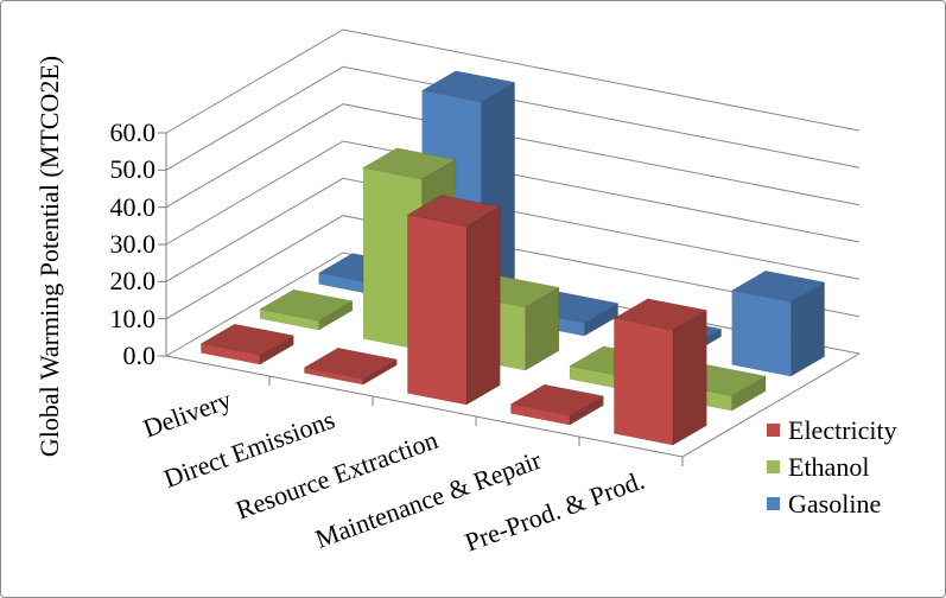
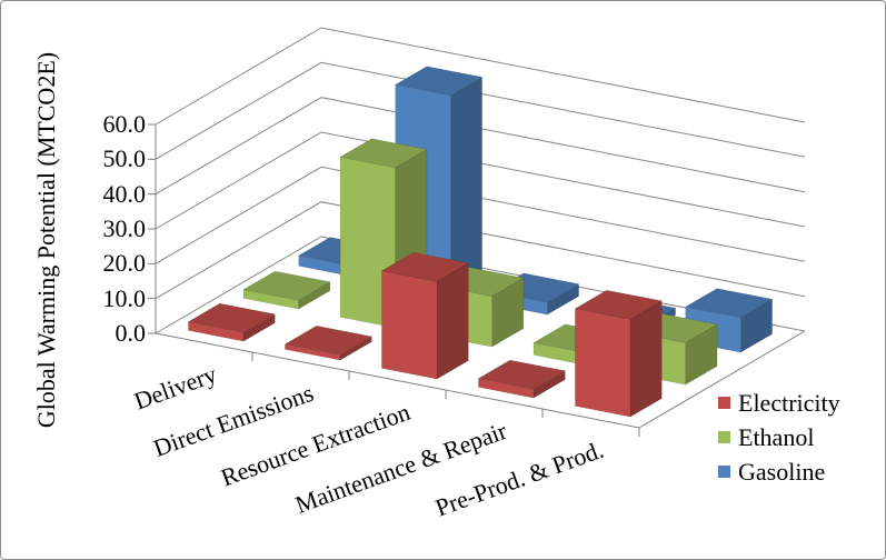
Electricity/Resource Extraction: 48 -> 28
Ethanol/Resource Extraction: 17 -> 14
Electricity/Pre-Prod. & Prod.: 31 -> 28
Ethanol/Pre-Prod. & Prod.: 4 -> 12
Gasoline/Pre-Prod. & Prod.: 20 -> 10
